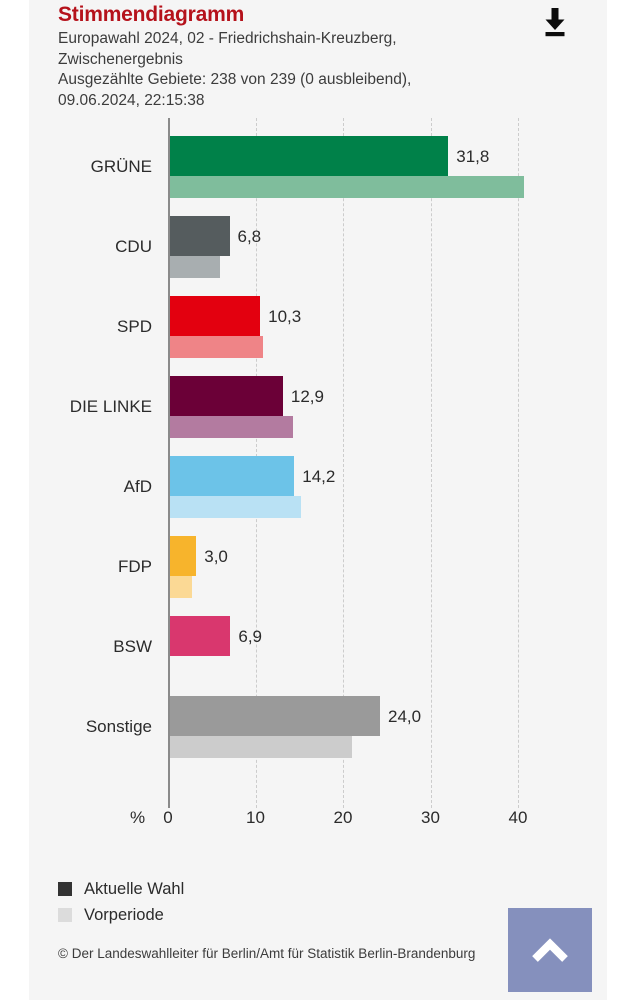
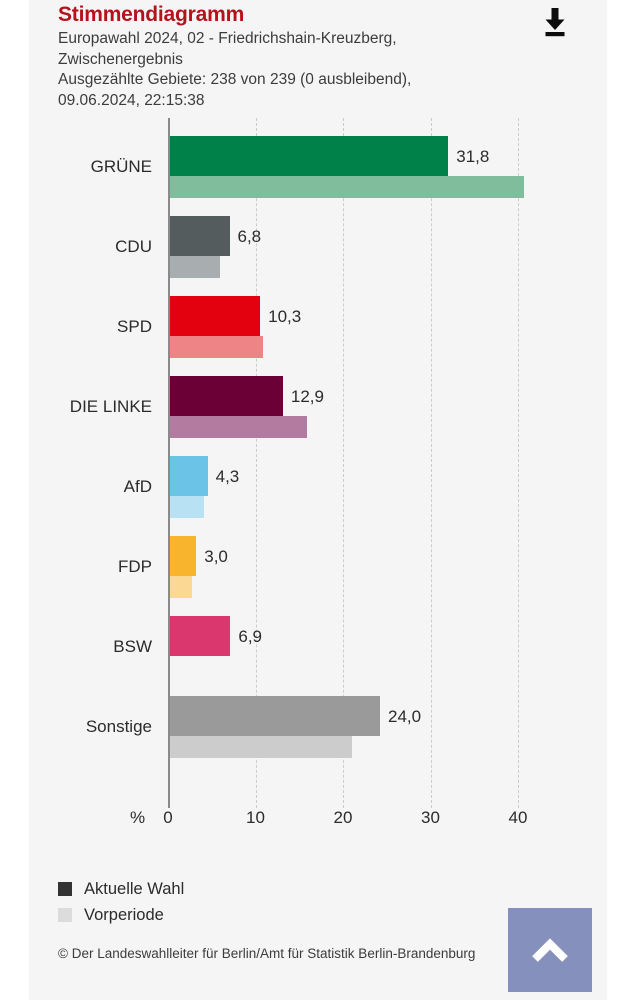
Vorperiode/DIE LINKE: 14 -> 16
Aktuelle Wahl/AfD: 14,2 -> 4,3
Vorperiode/AfD: 15 -> 4
